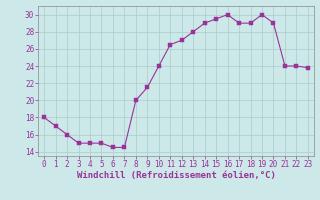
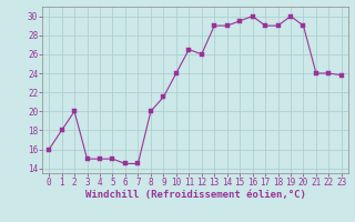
0: 18.0 -> 16.0
1: 17.0 -> 18.0
2: 16.0 -> 20.0
12: 27.0 -> 26.0
13: 28.0 -> 29.0
